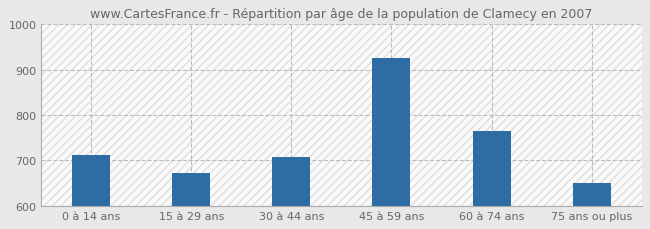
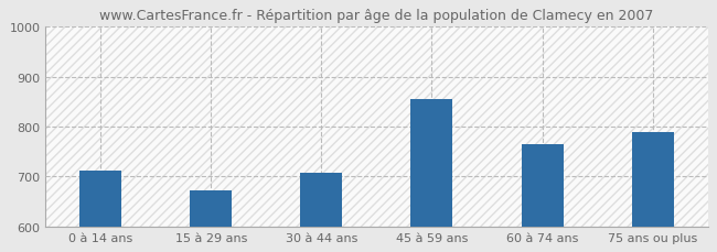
45 à 59 ans: 926 -> 855
75 ans ou plus: 651 -> 790
